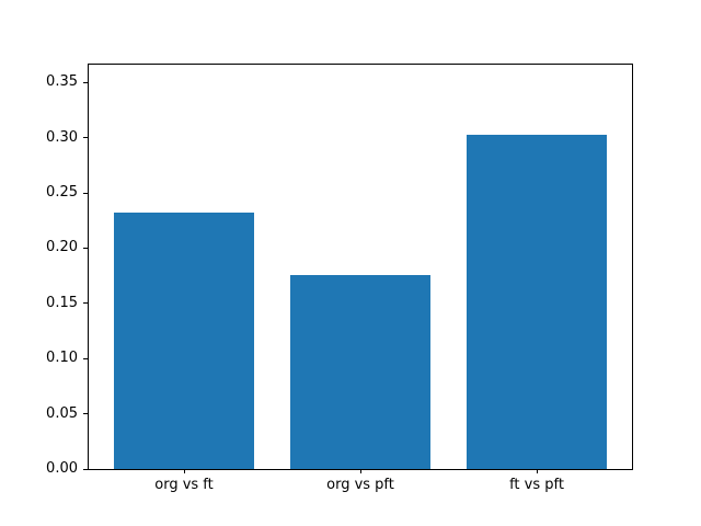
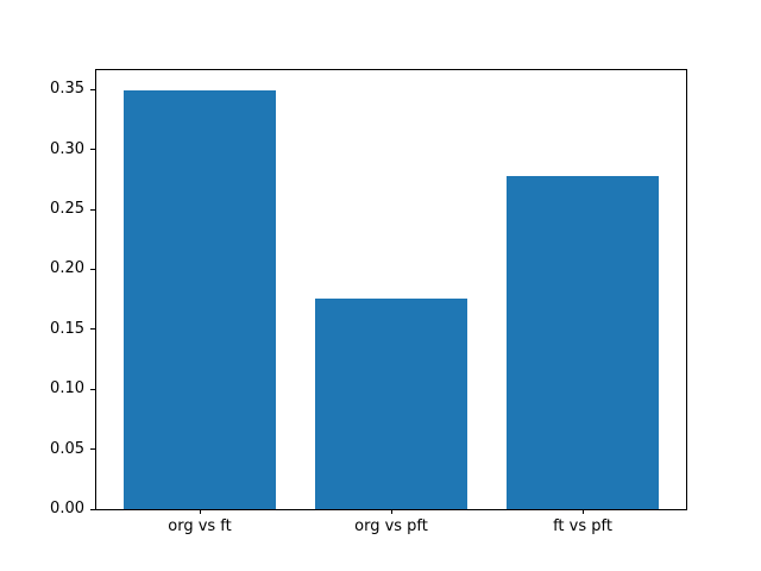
org vs ft: 0.232 -> 0.349
ft vs pft: 0.303 -> 0.278
